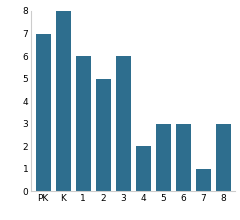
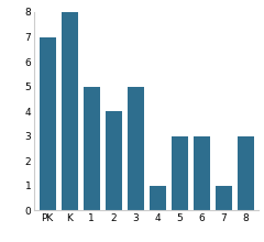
1: 6 -> 5
2: 5 -> 4
3: 6 -> 5
4: 2 -> 1
